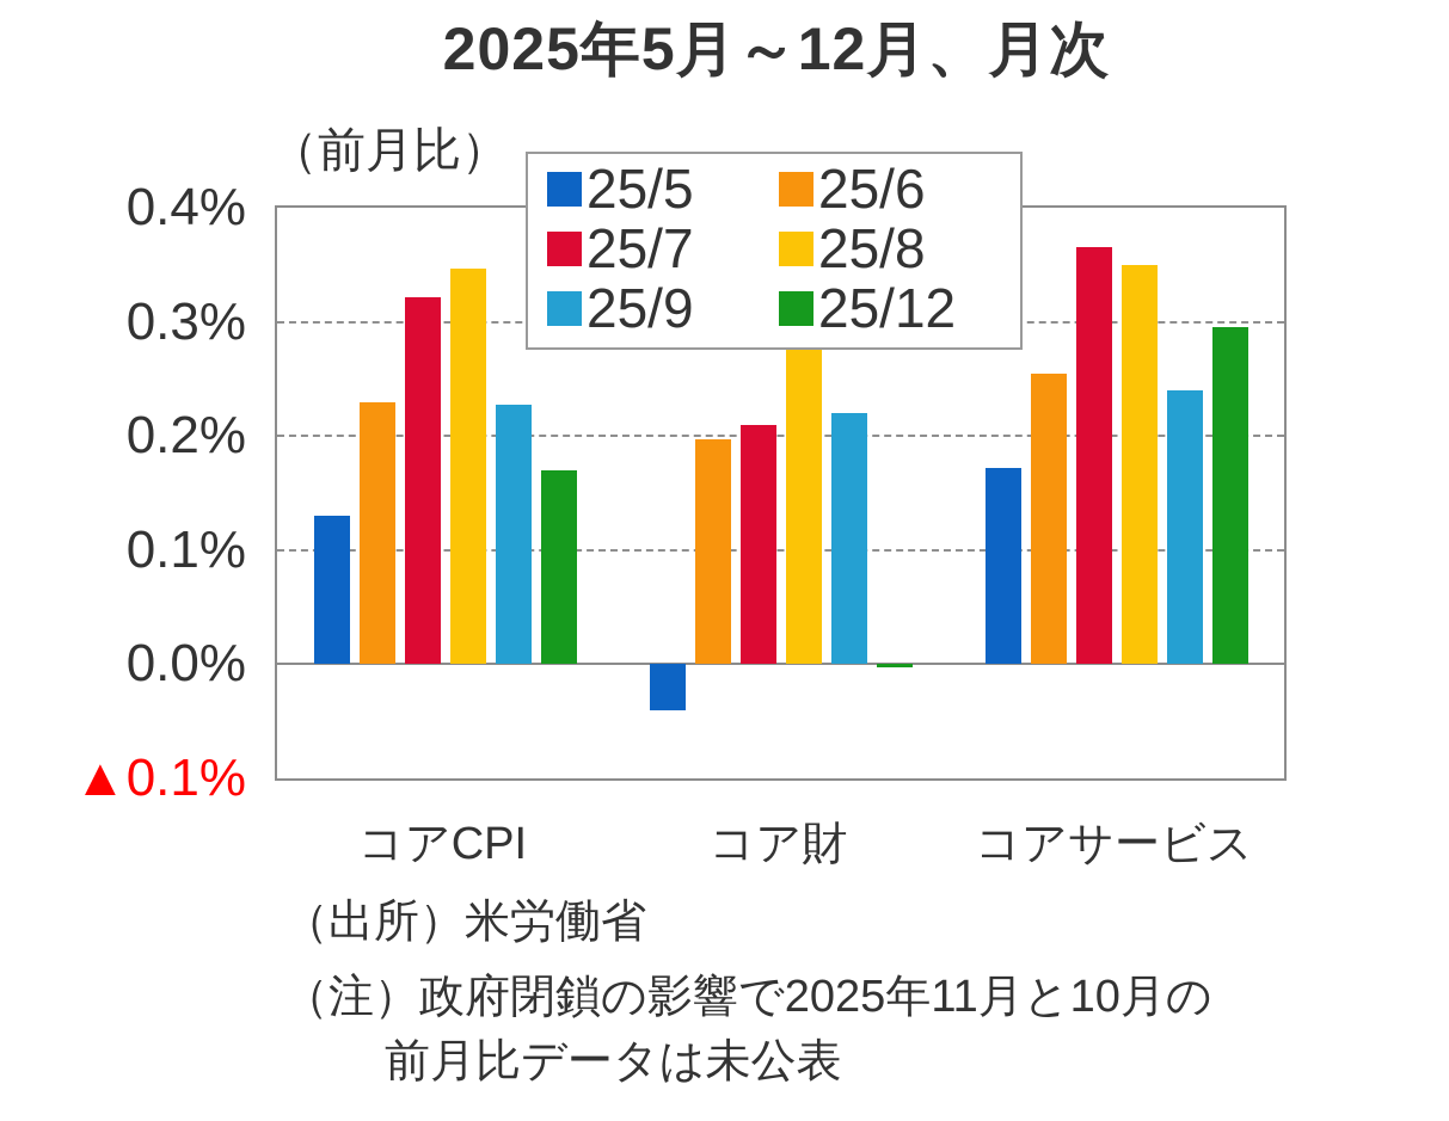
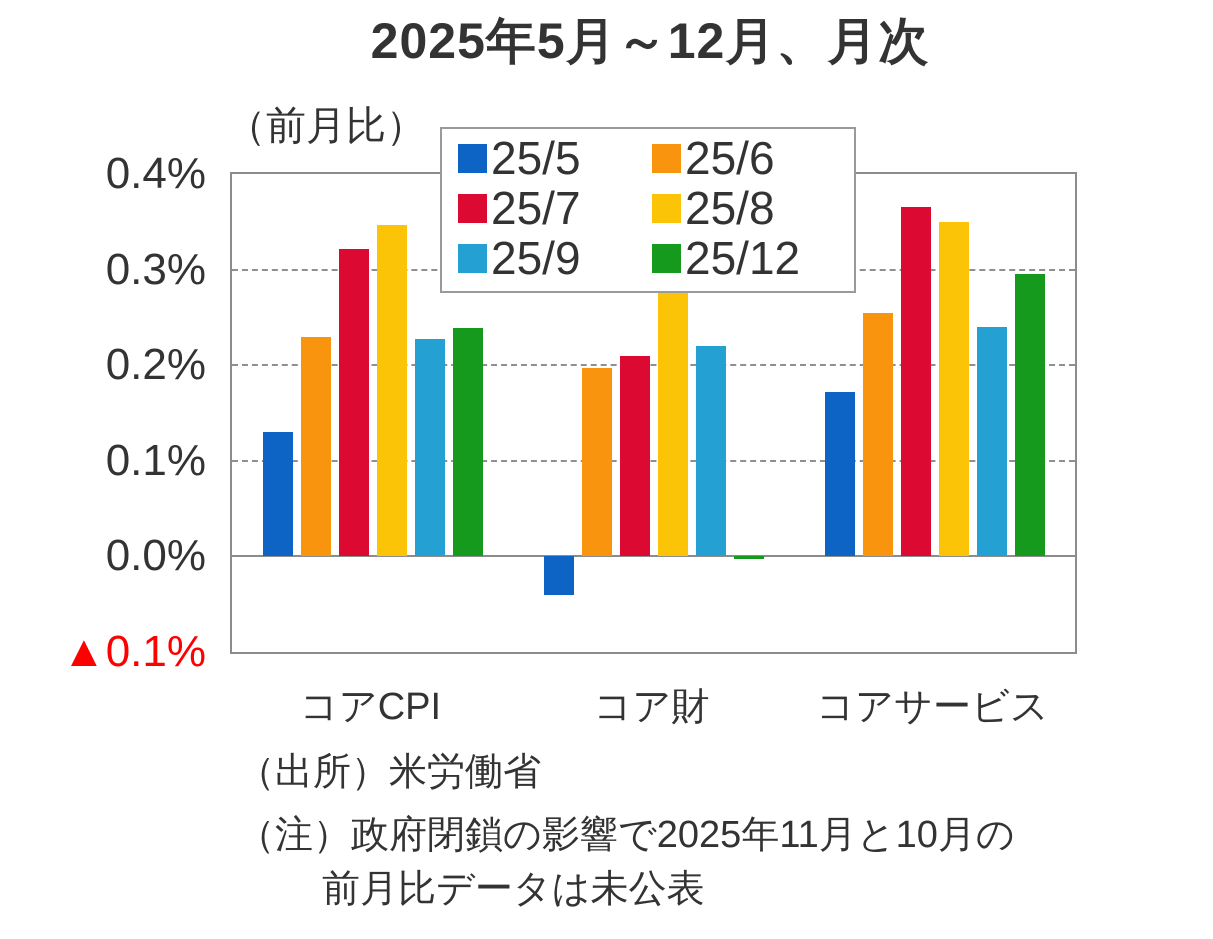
25/12/コアCPI: 0.17% -> 0.24%
